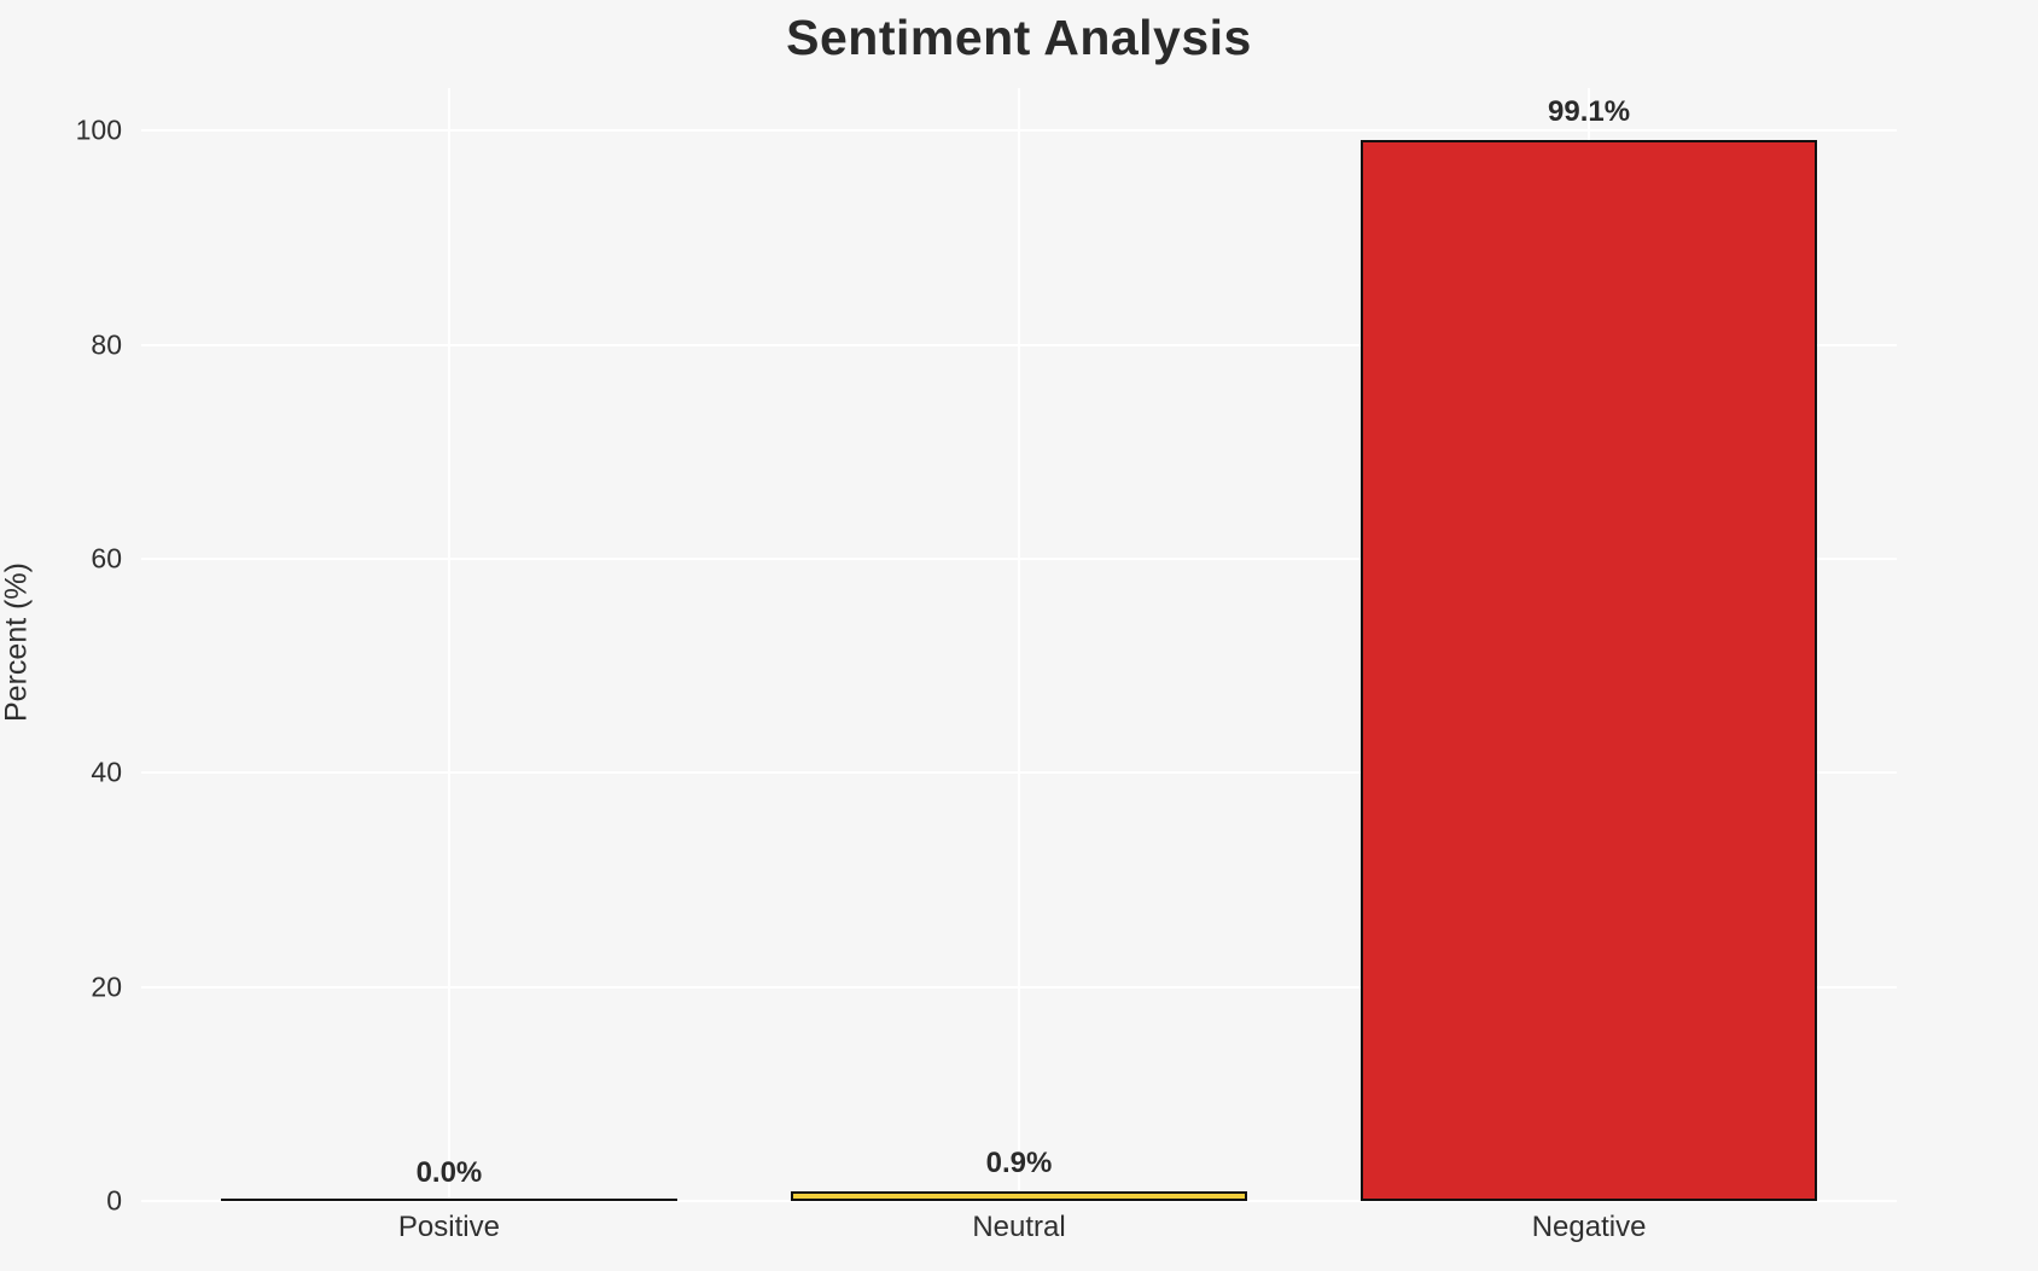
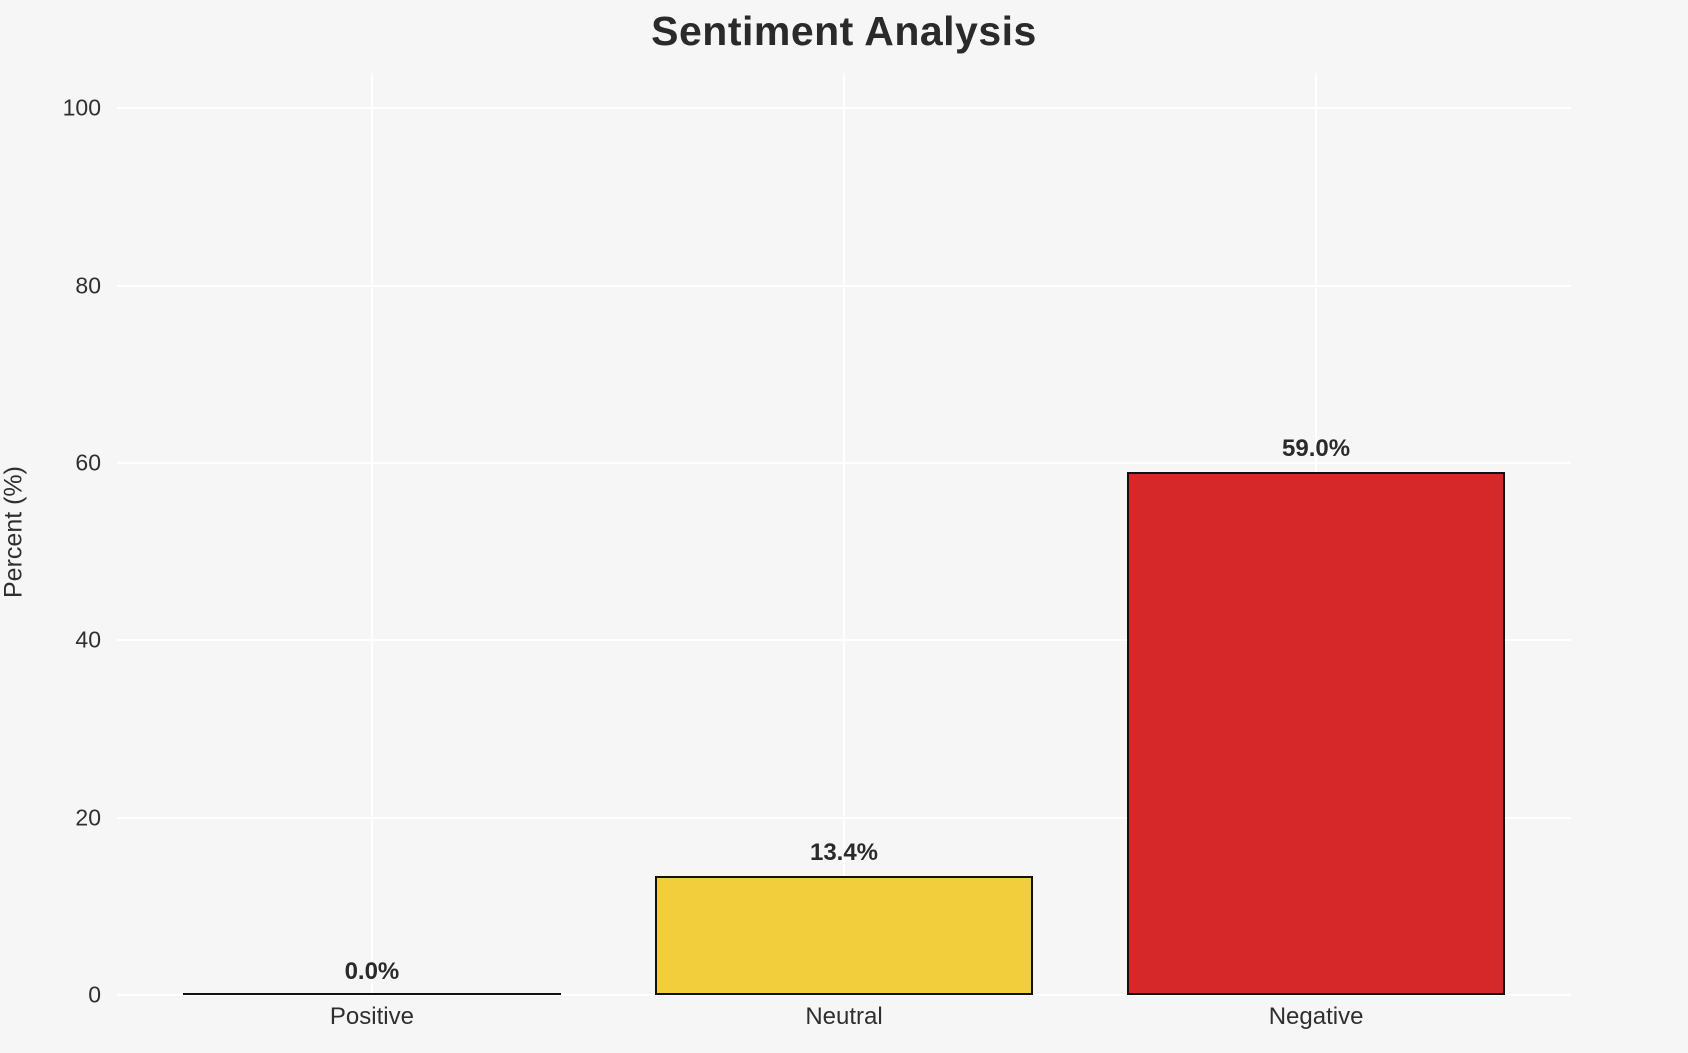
Neutral: 0.9% -> 13.4%
Negative: 99.1% -> 59.0%
